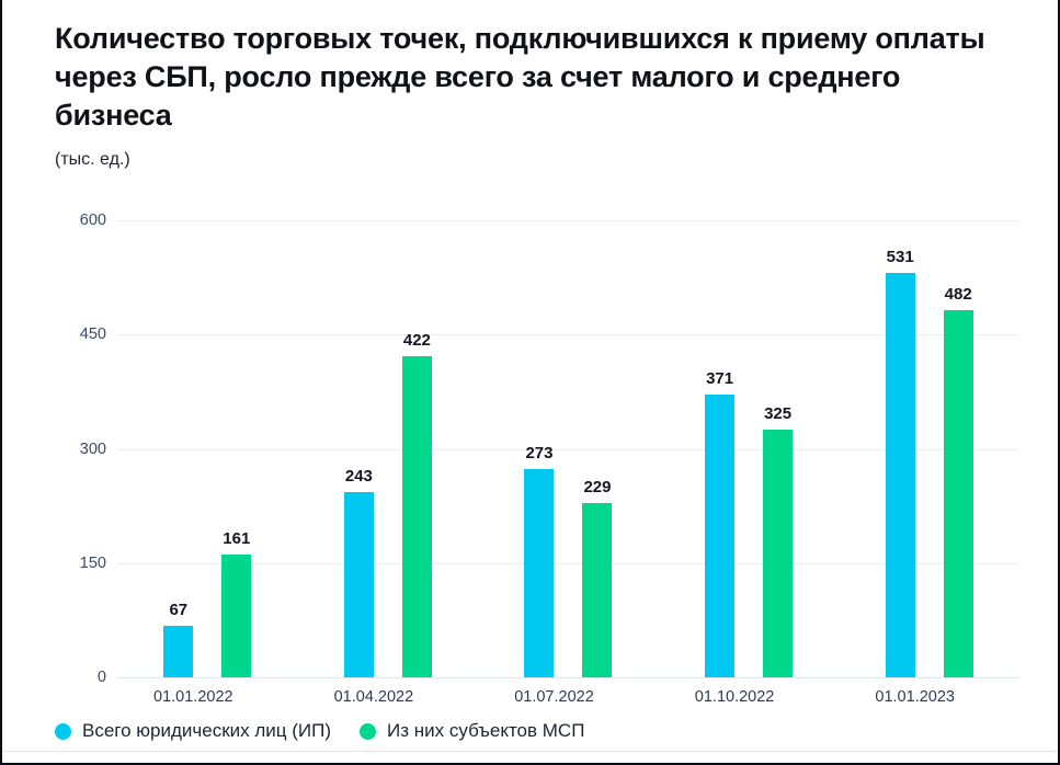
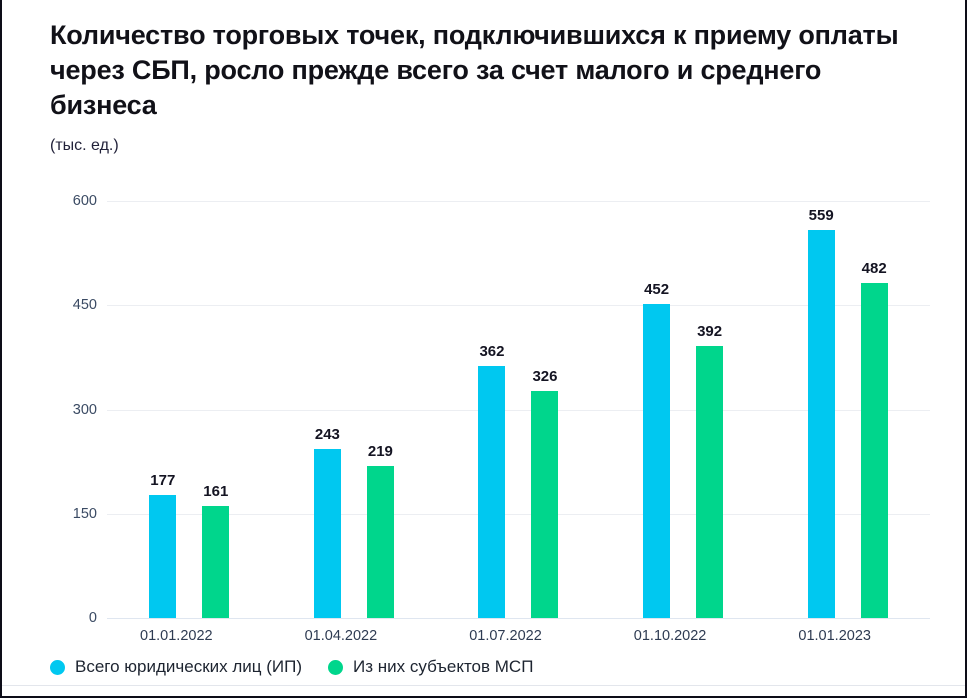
Всего юридических лиц (ИП)/01.01.2022: 67 -> 177
Из них субъектов МСП/01.04.2022: 422 -> 219
Всего юридических лиц (ИП)/01.07.2022: 273 -> 362
Из них субъектов МСП/01.07.2022: 229 -> 326
Всего юридических лиц (ИП)/01.10.2022: 371 -> 452
Из них субъектов МСП/01.10.2022: 325 -> 392
Всего юридических лиц (ИП)/01.01.2023: 531 -> 559
